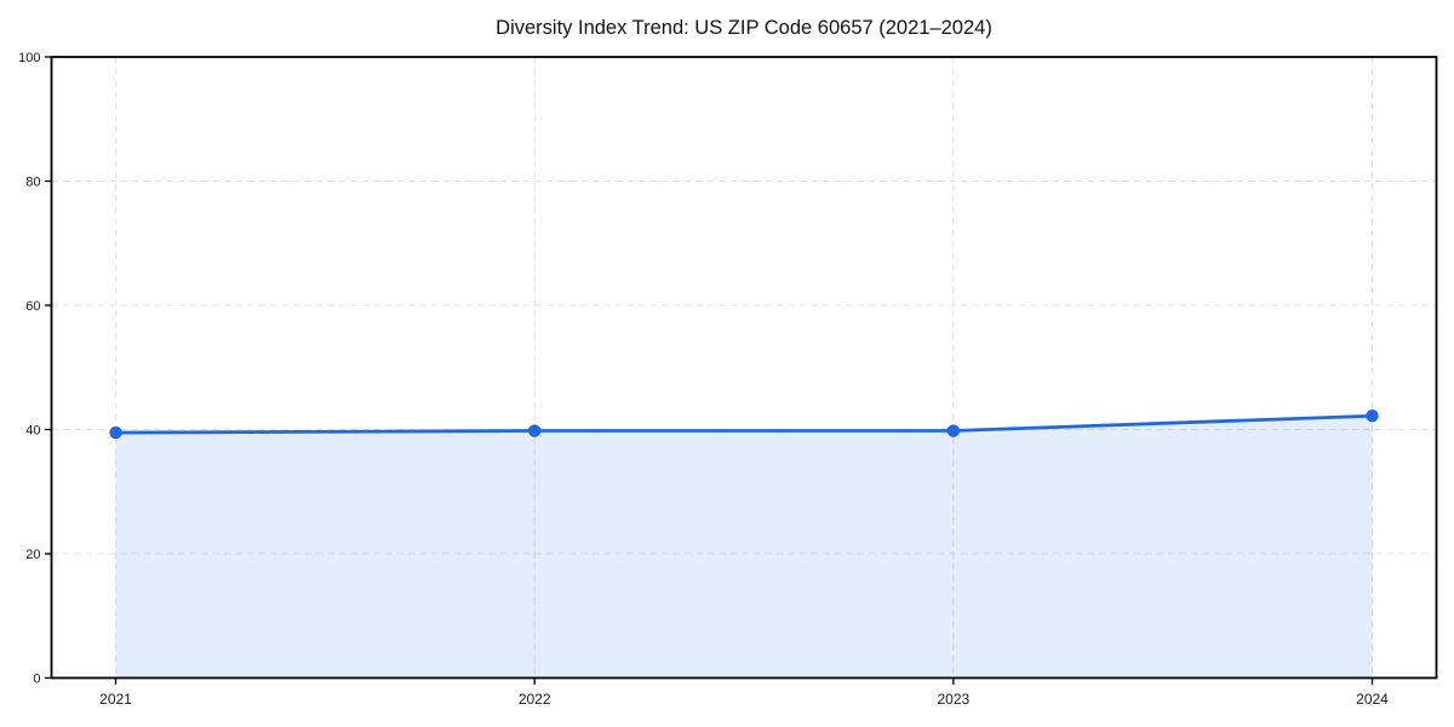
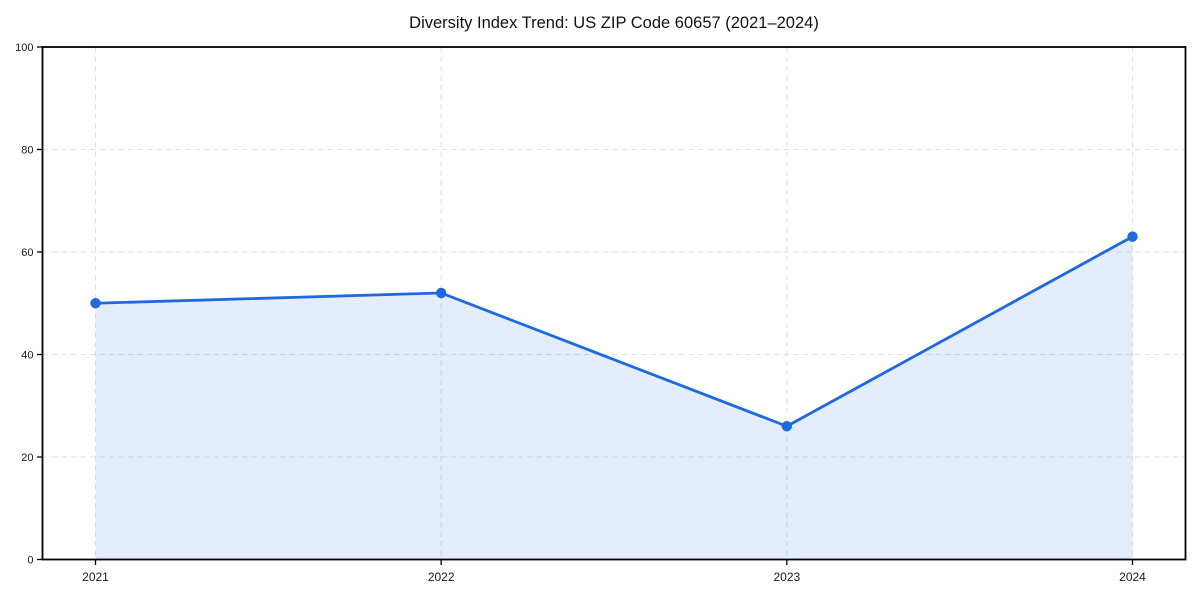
2021: 40 -> 50
2022: 40 -> 52
2023: 40 -> 26
2024: 42 -> 63
